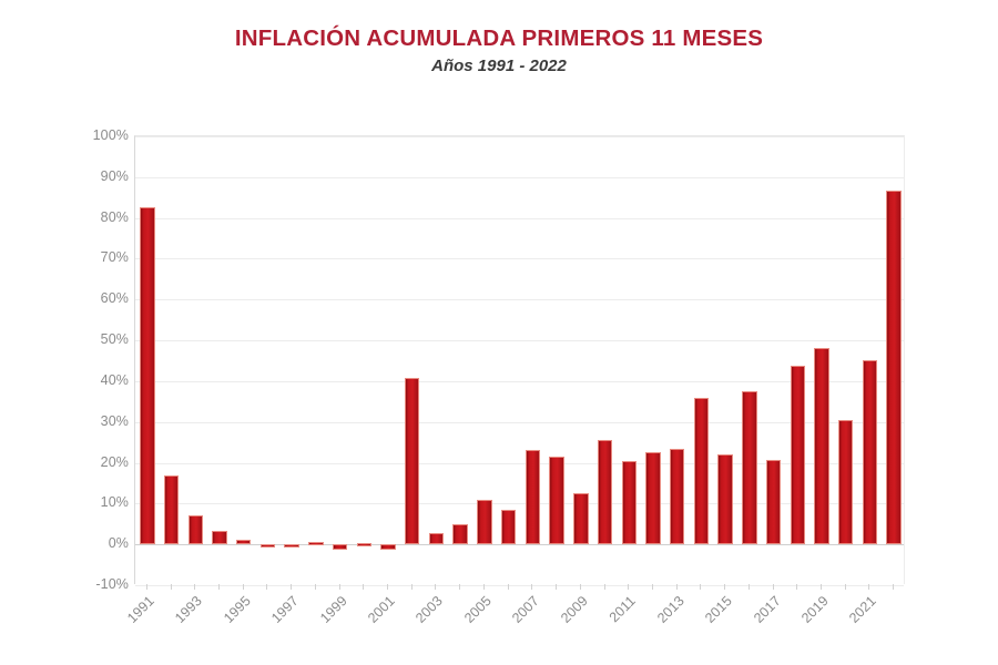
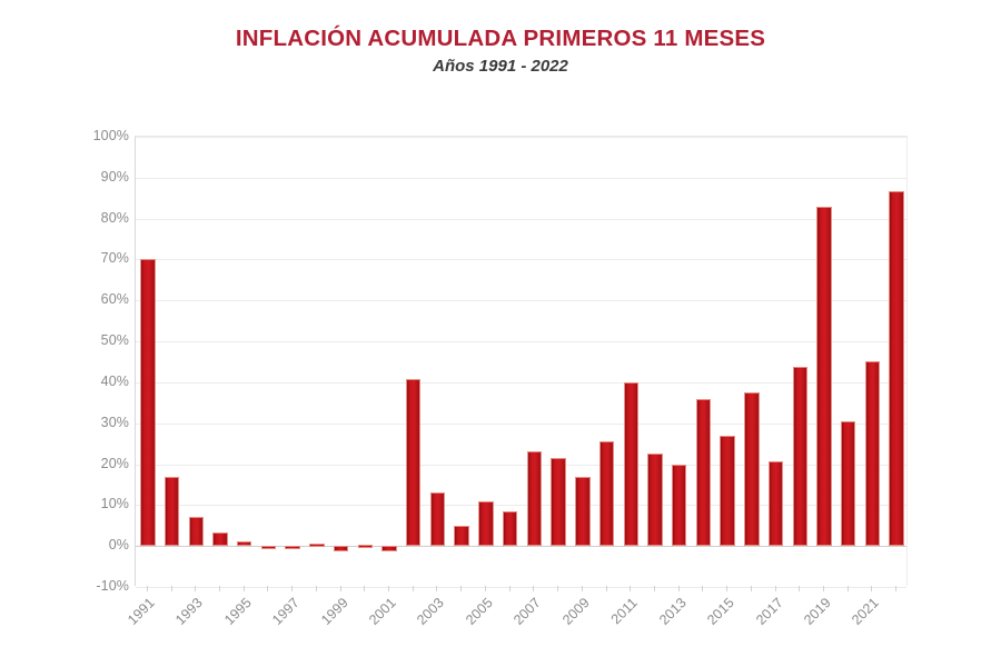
1991: 82% -> 70%
2003: 3% -> 13%
2009: 13% -> 17%
2011: 20% -> 40%
2013: 23% -> 20%
2015: 22% -> 27%
2019: 48% -> 83%
